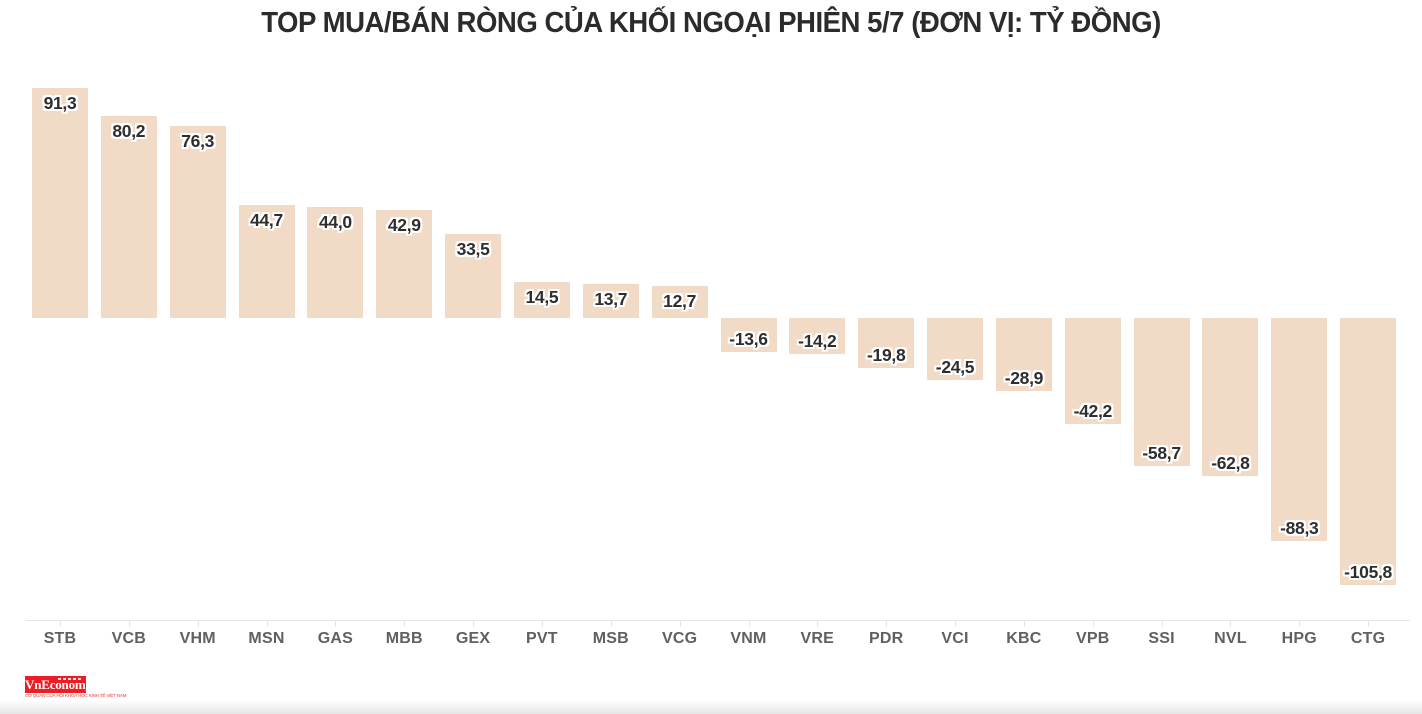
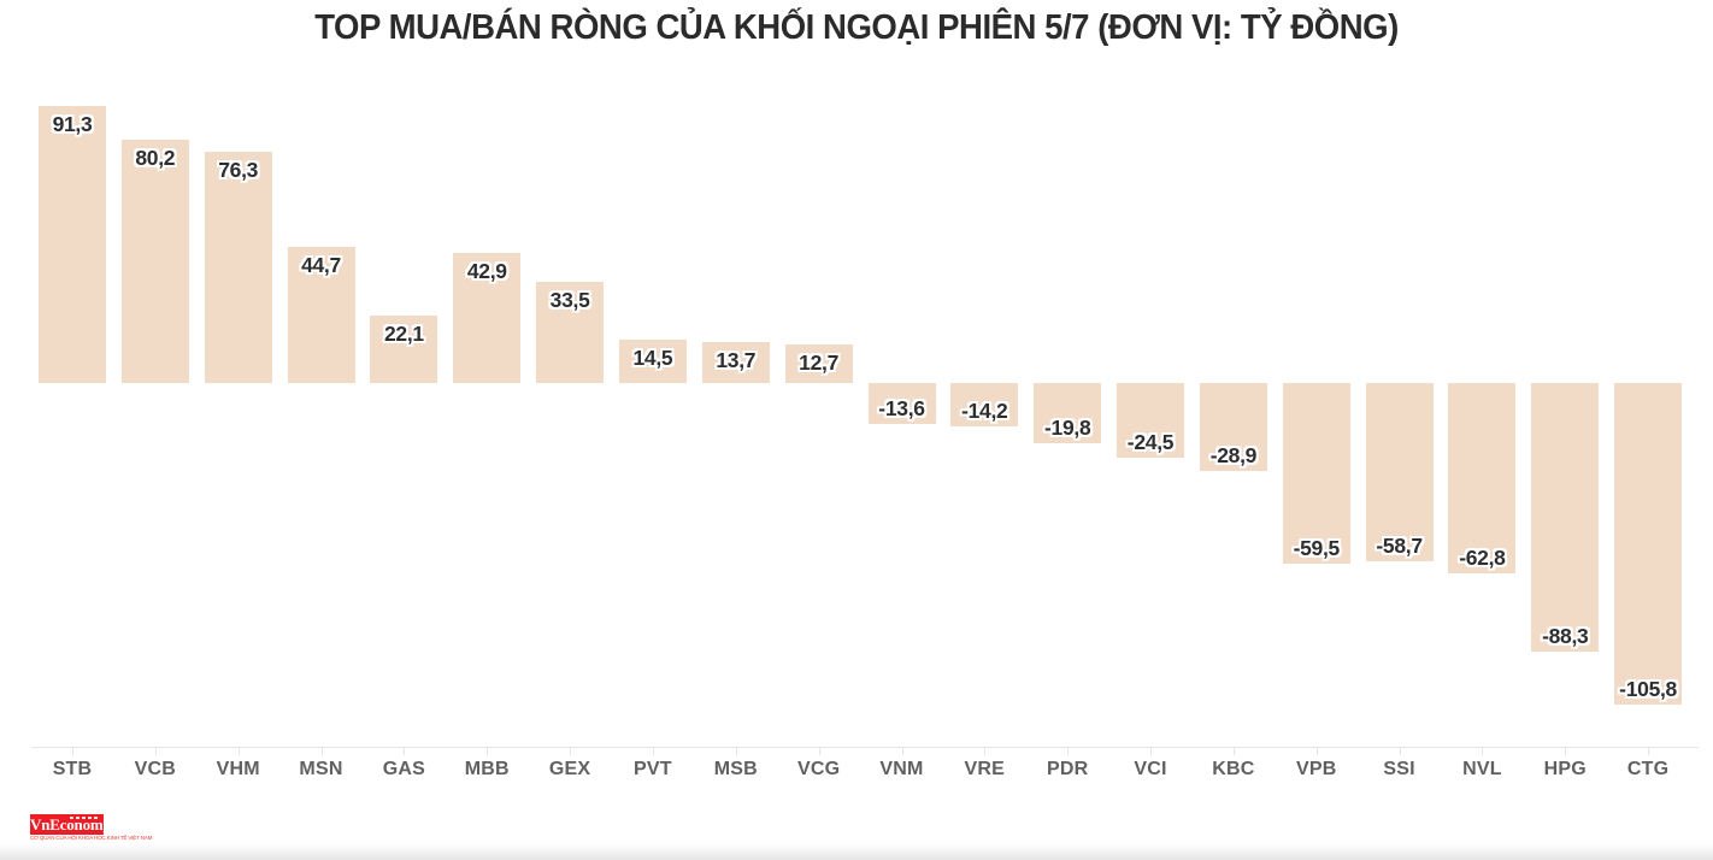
GAS: 44,0 -> 22,1
VPB: -42,2 -> -59,5
